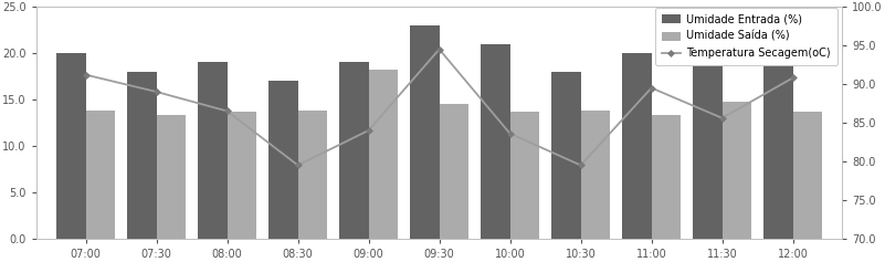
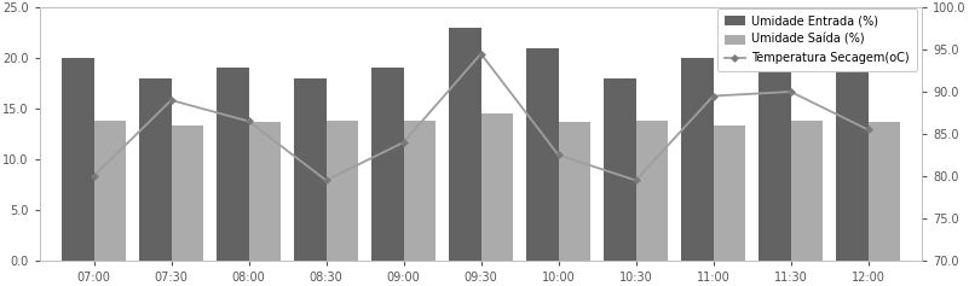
Temperatura Secagem(oC)/07:00: 91.2 -> 80.0
Umidade Entrada (%)/08:30: 17 -> 18
Umidade Saída (%)/09:00: 18.2 -> 13.8
Temperatura Secagem(oC)/10:00: 83.6 -> 82.5
Temperatura Secagem(oC)/11:30: 85.6 -> 90.0
Umidade Saída (%)/11:30: 14.8 -> 13.8
Temperatura Secagem(oC)/12:00: 90.8 -> 85.5
